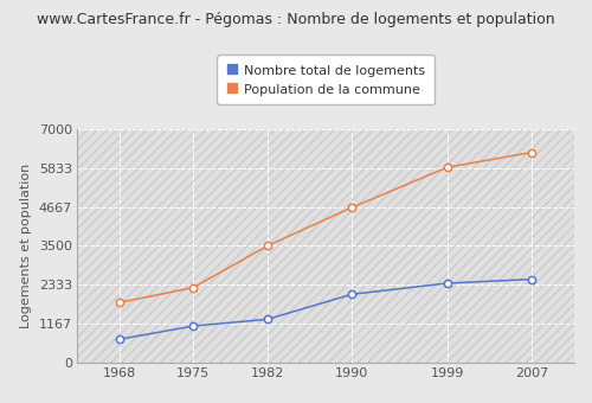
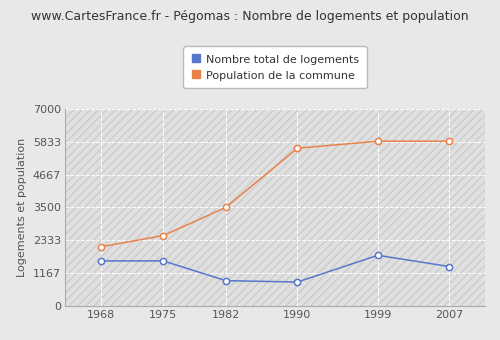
Nombre total de logements/1968: 700 -> 1600
Population de la commune/1968: 1800 -> 2100
Nombre total de logements/1975: 1100 -> 1600
Population de la commune/1975: 2250 -> 2500
Nombre total de logements/1982: 1300 -> 900
Nombre total de logements/1990: 2050 -> 850
Population de la commune/1990: 4650 -> 5600
Nombre total de logements/1999: 2380 -> 1800
Nombre total de logements/2007: 2500 -> 1400
Population de la commune/2007: 6300 -> 5850
